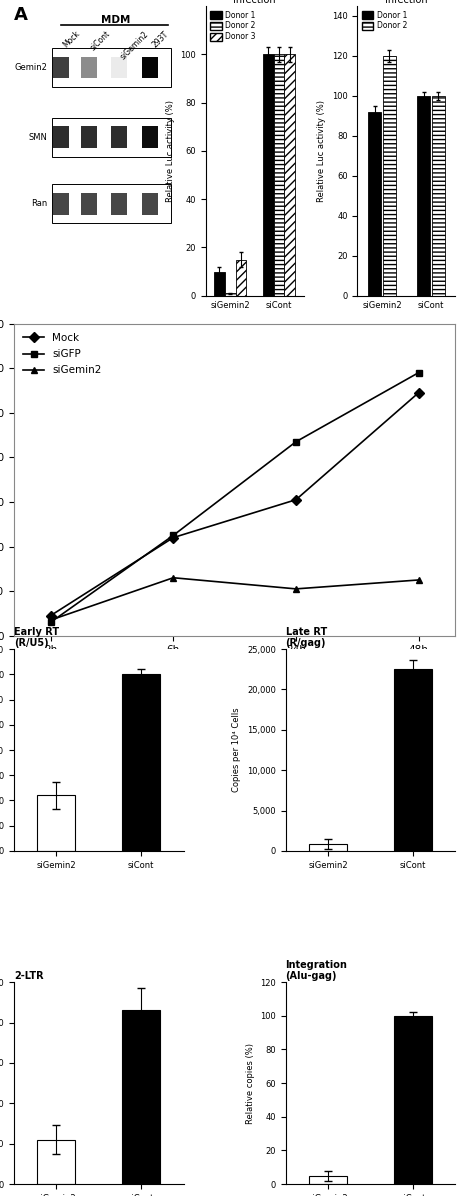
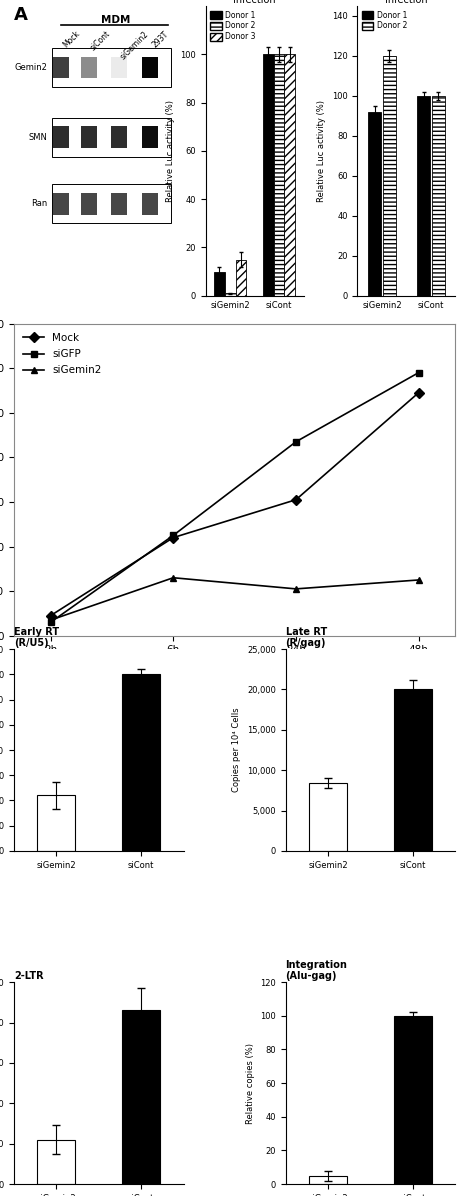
Late RT (R/gag)/siGemin2: 900 -> 8,400
Late RT (R/gag)/siCont: 22,500 -> 20,000
